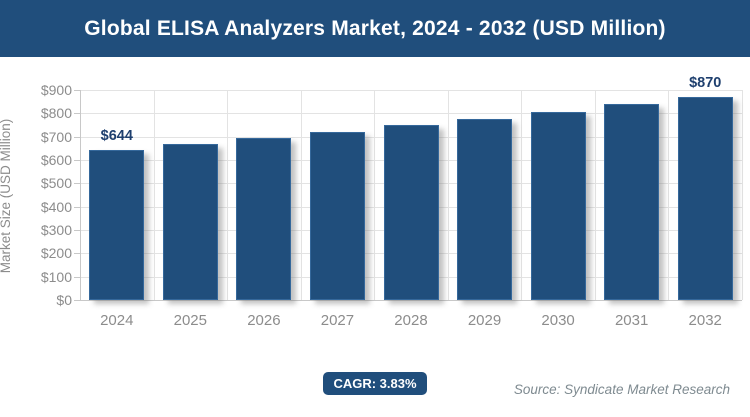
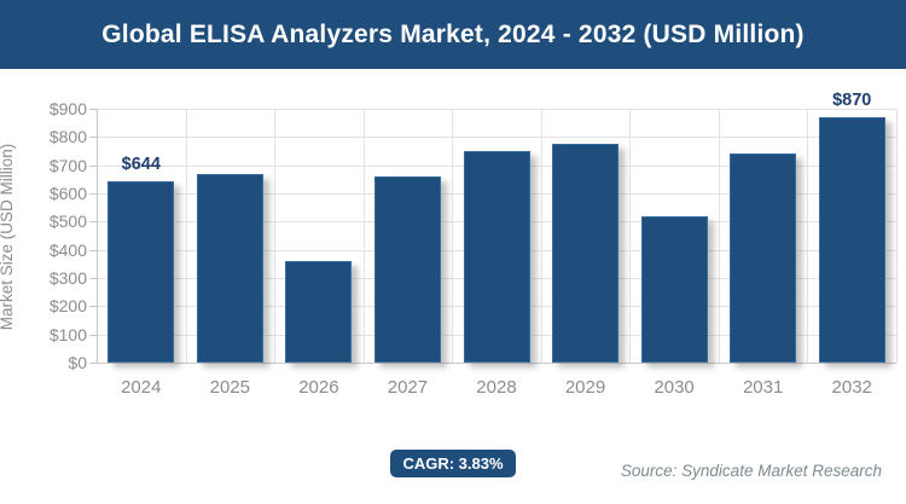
2026: $690 -> $360
2027: $720 -> $660
2030: $810 -> $520
2031: $840 -> $740
